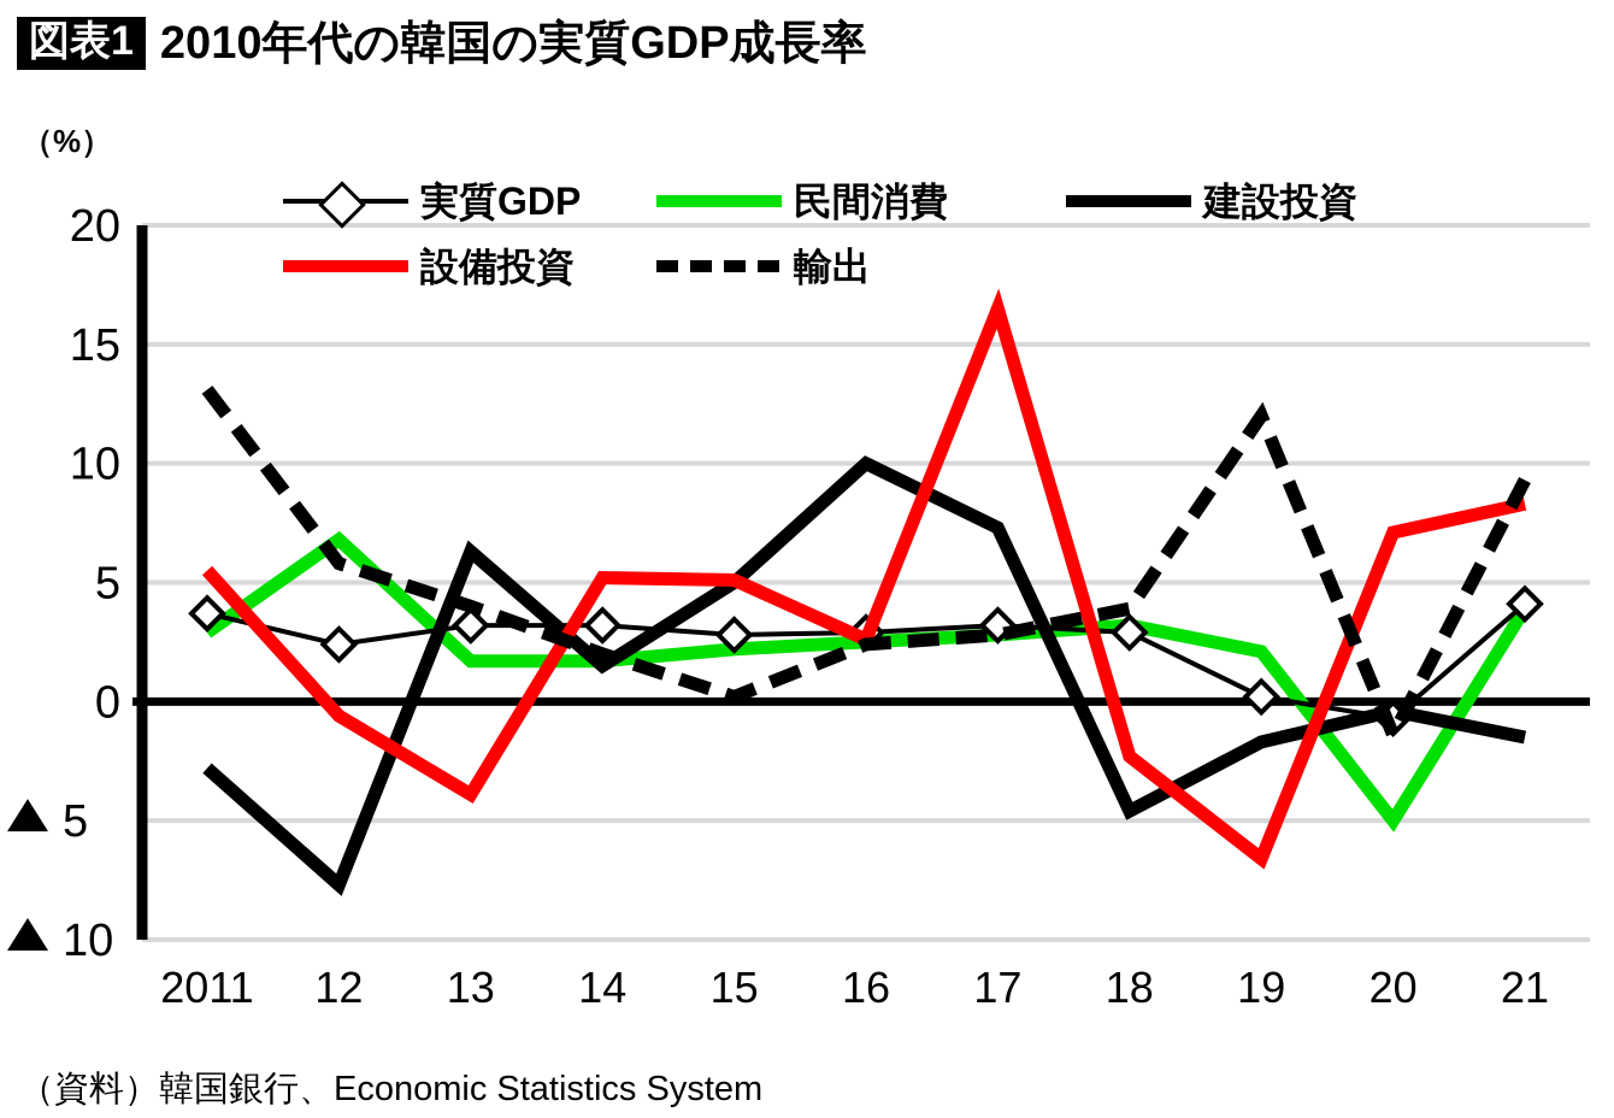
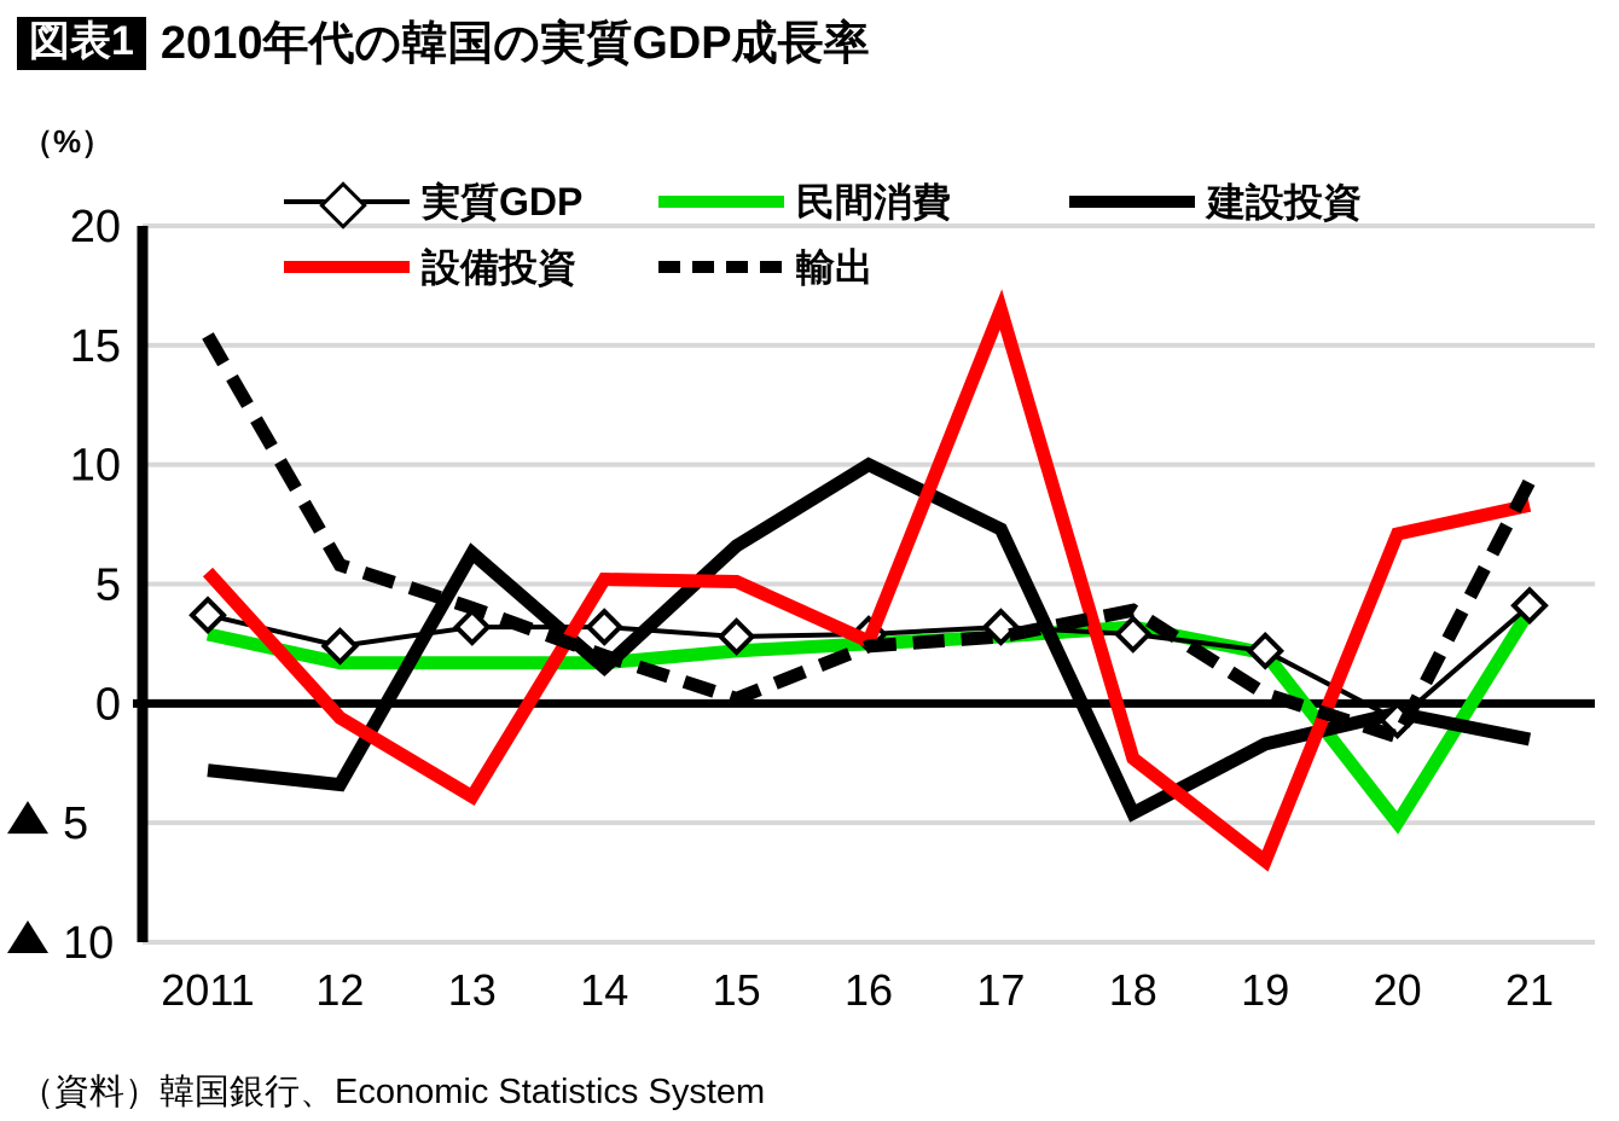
輸出/2011: 13.1 -> 15.4
民間消費/12: 6.8 -> 1.7
建設投資/12: -7.7 -> -3.4
建設投資/15: 5.0 -> 6.6
実質GDP/19: 0.2 -> 2.2
輸出/19: 12.0 -> 0.4
